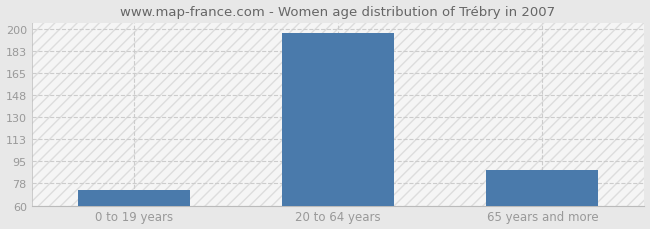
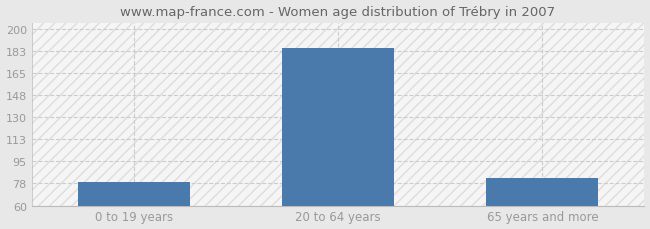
0 to 19 years: 72 -> 79
20 to 64 years: 197 -> 185
65 years and more: 88 -> 82
